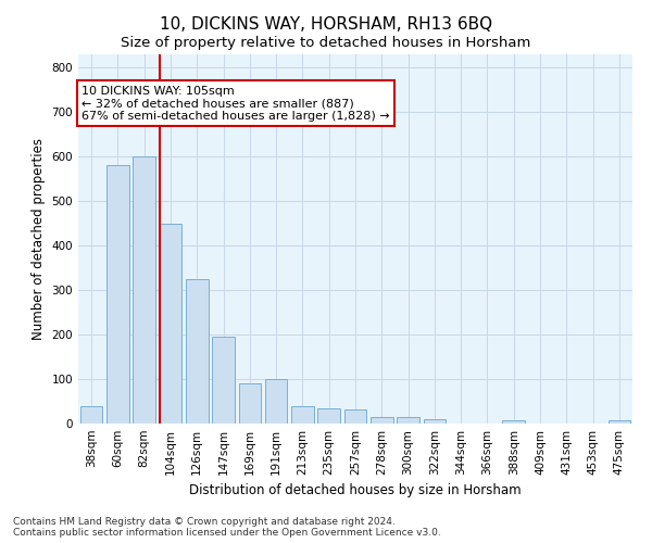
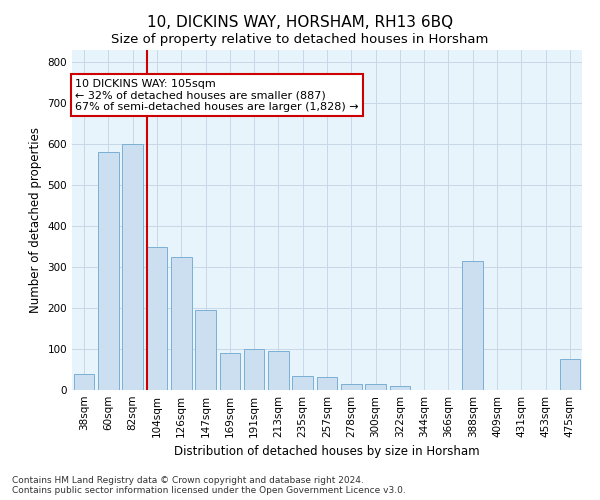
104sqm: 450 -> 350
213sqm: 38 -> 95
388sqm: 8 -> 315
475sqm: 8 -> 75
